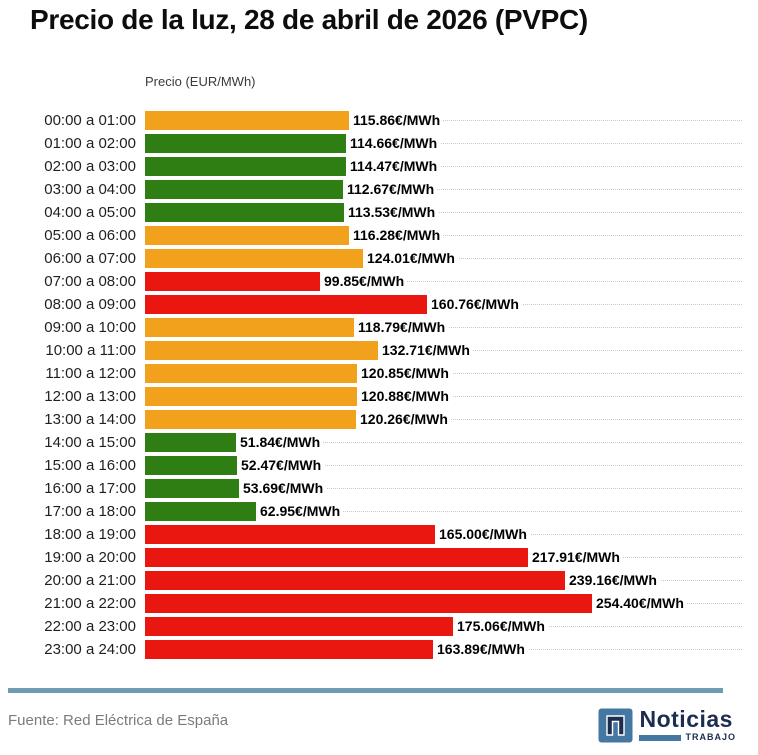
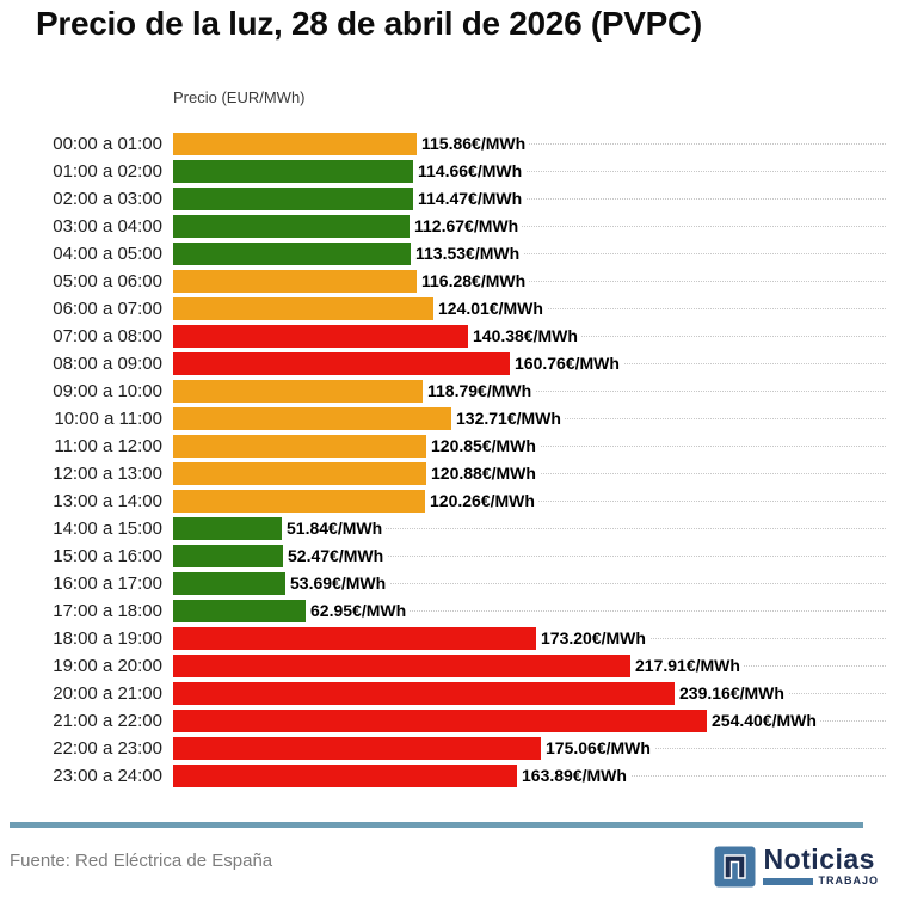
07:00 a 08:00: 99.85 -> 140.38
18:00 a 19:00: 165.00 -> 173.20
